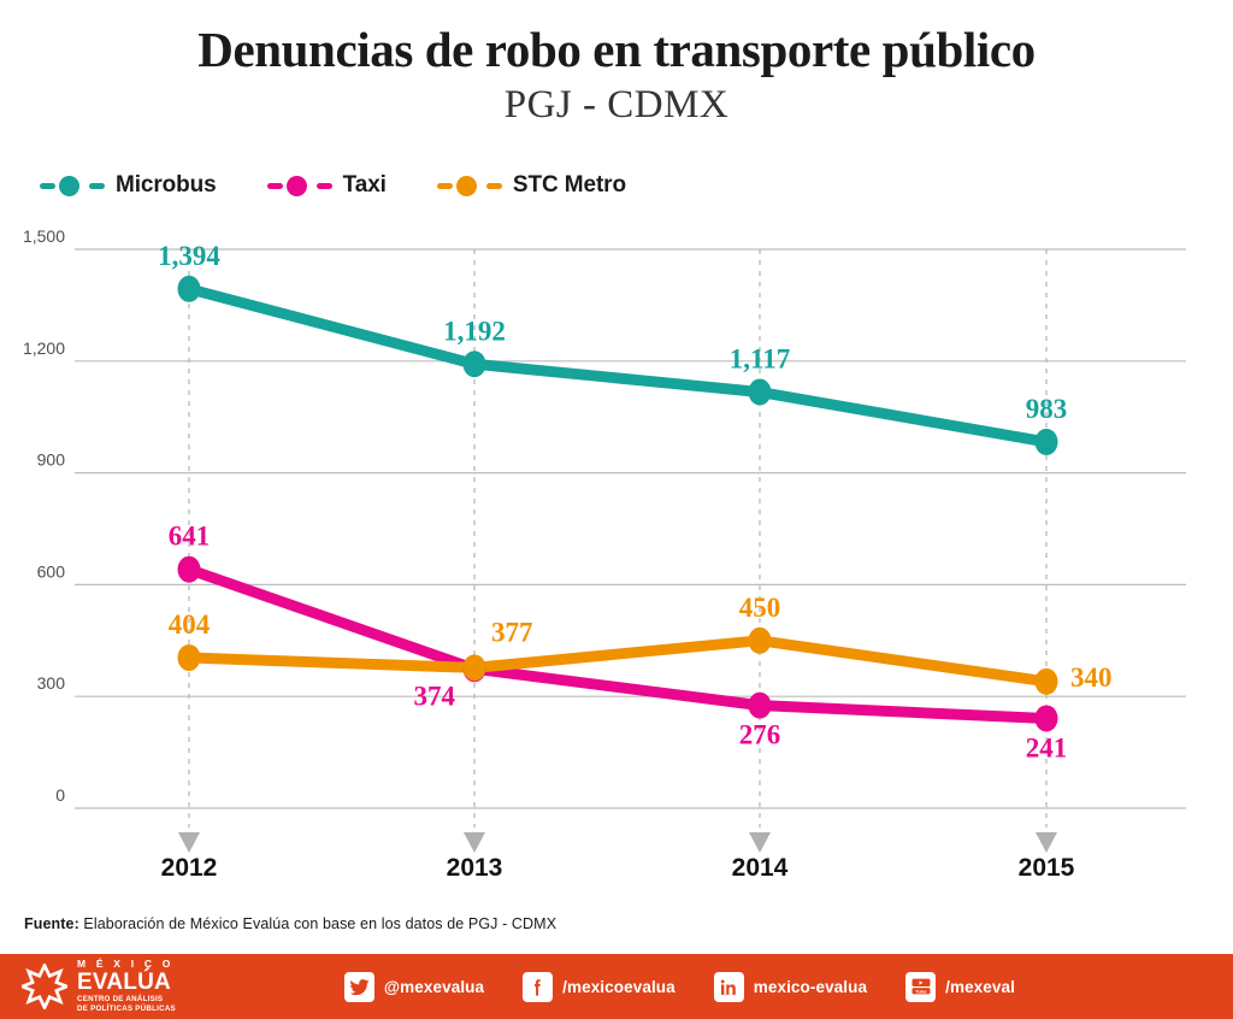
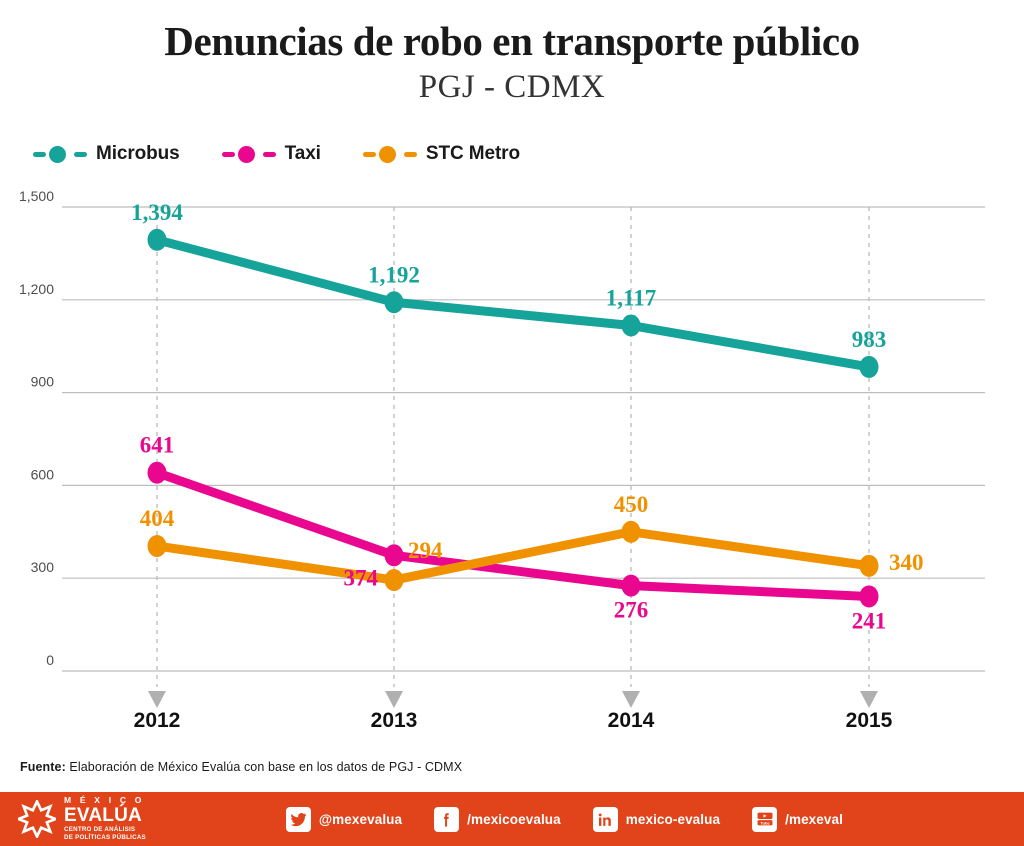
STC Metro/2013: 377 -> 294
